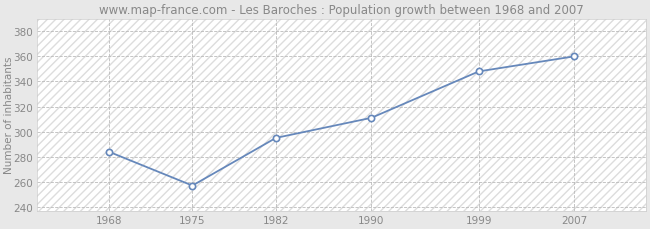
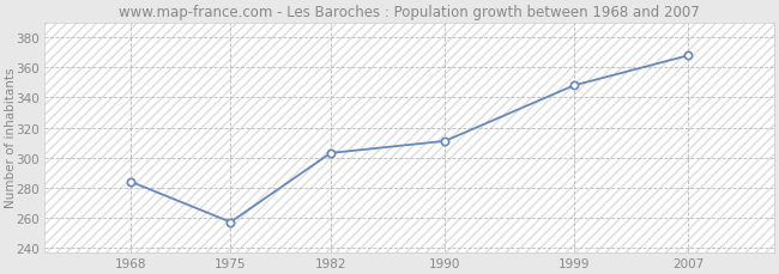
1982: 295 -> 303
2007: 360 -> 368
